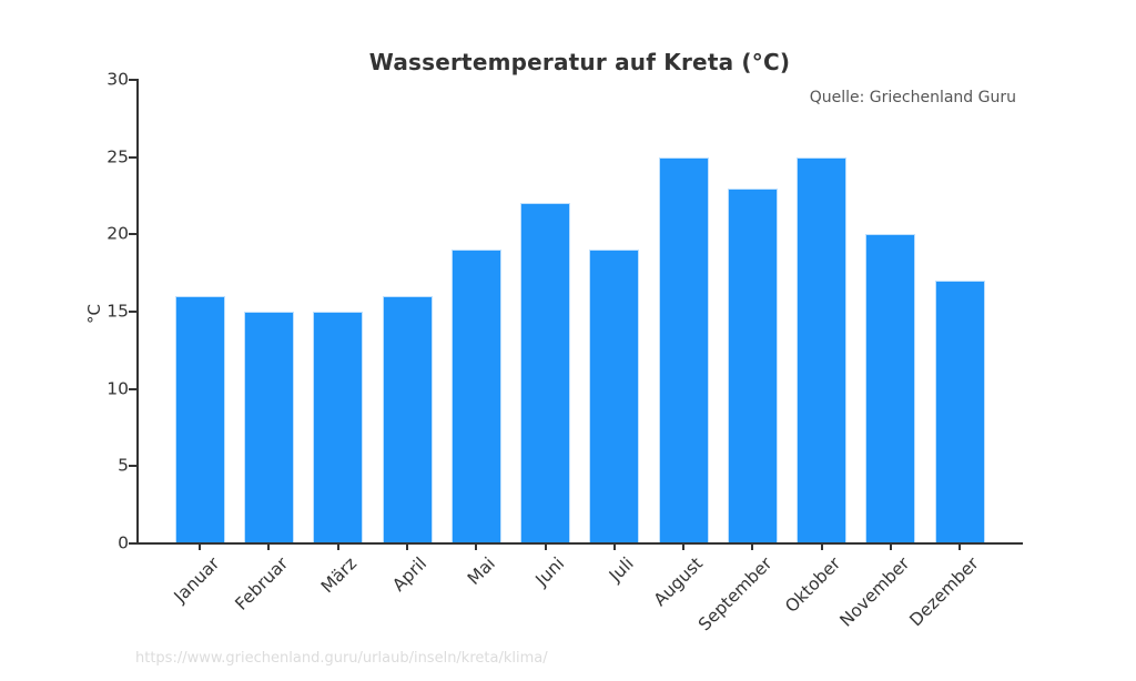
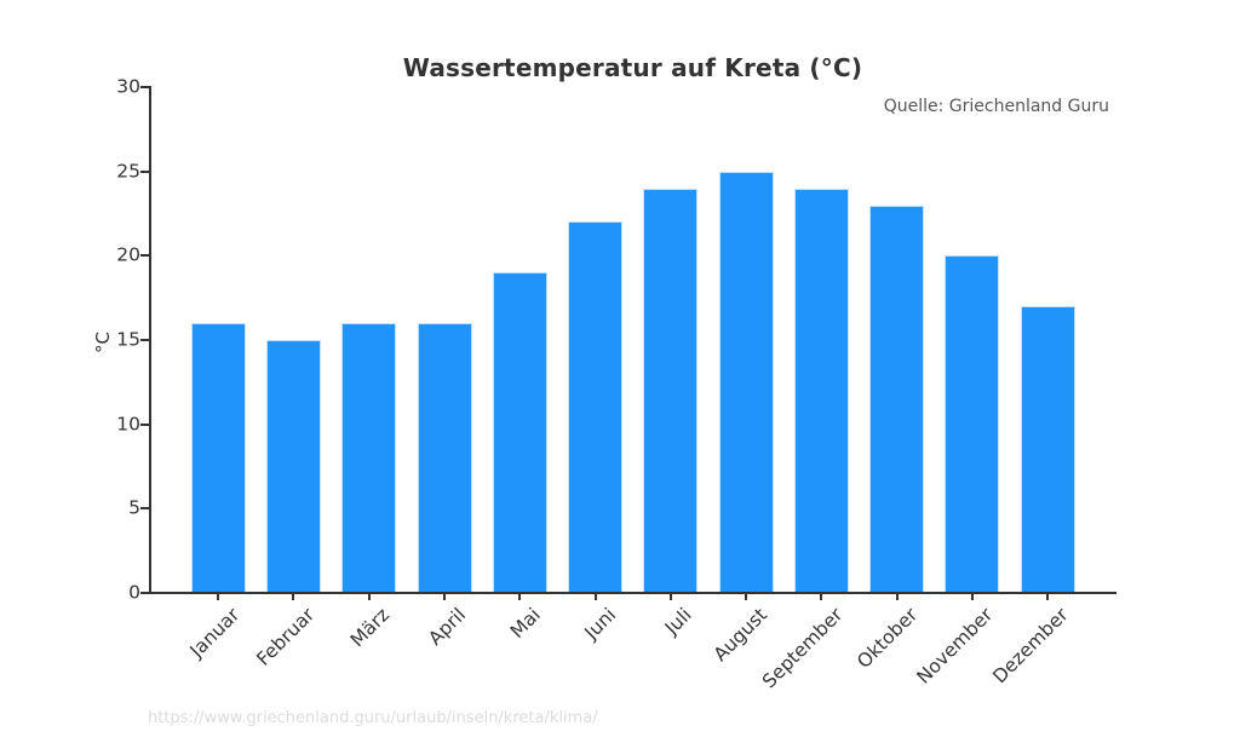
März: 15 -> 16
Juli: 19 -> 24
September: 23 -> 24
Oktober: 25 -> 23
